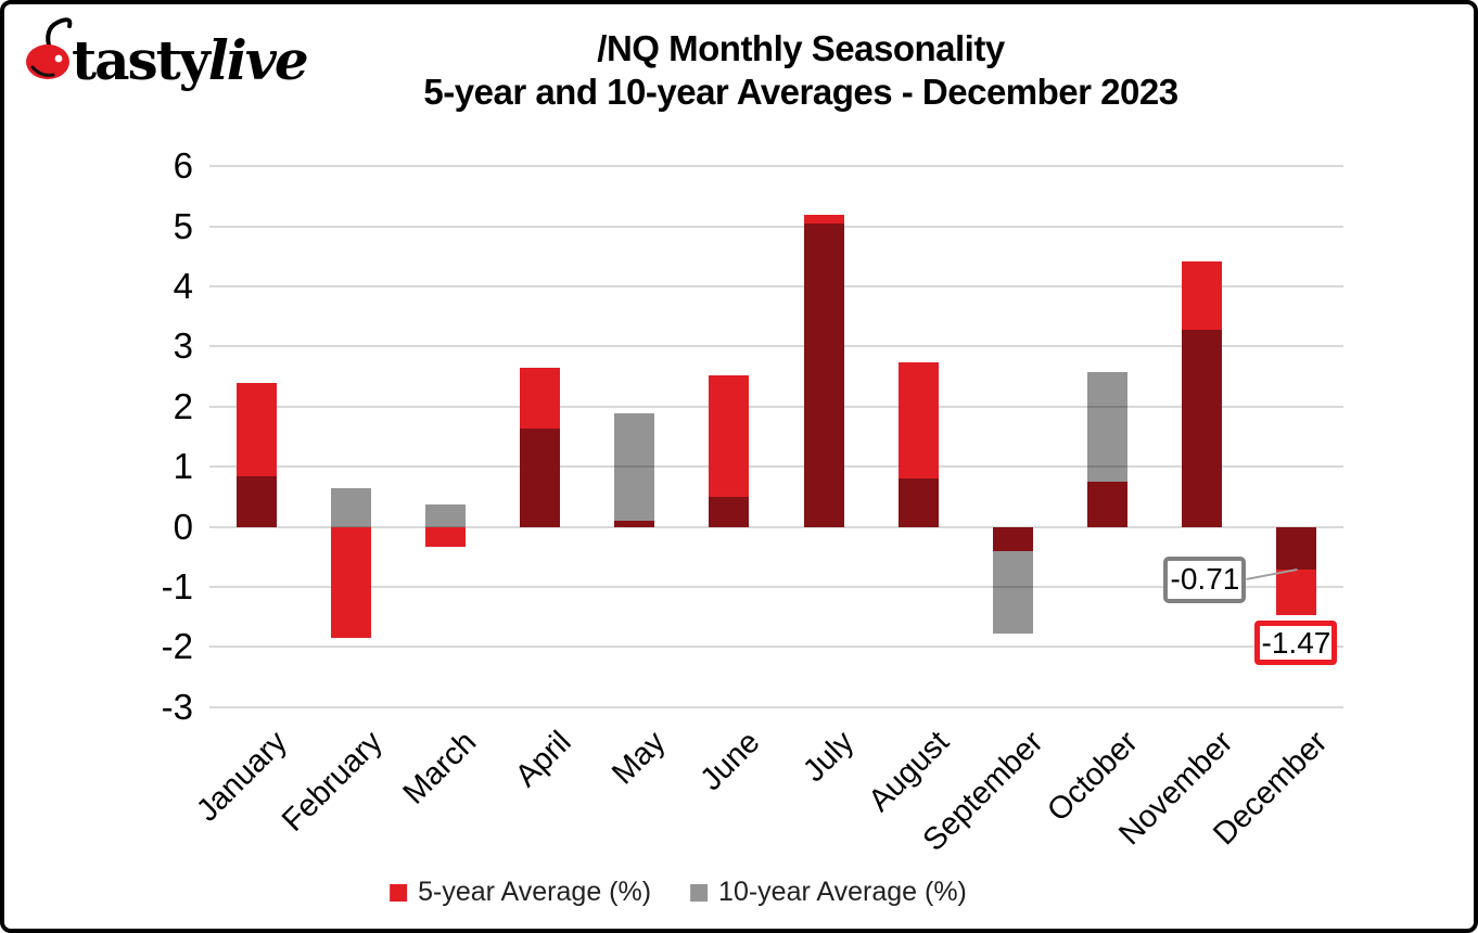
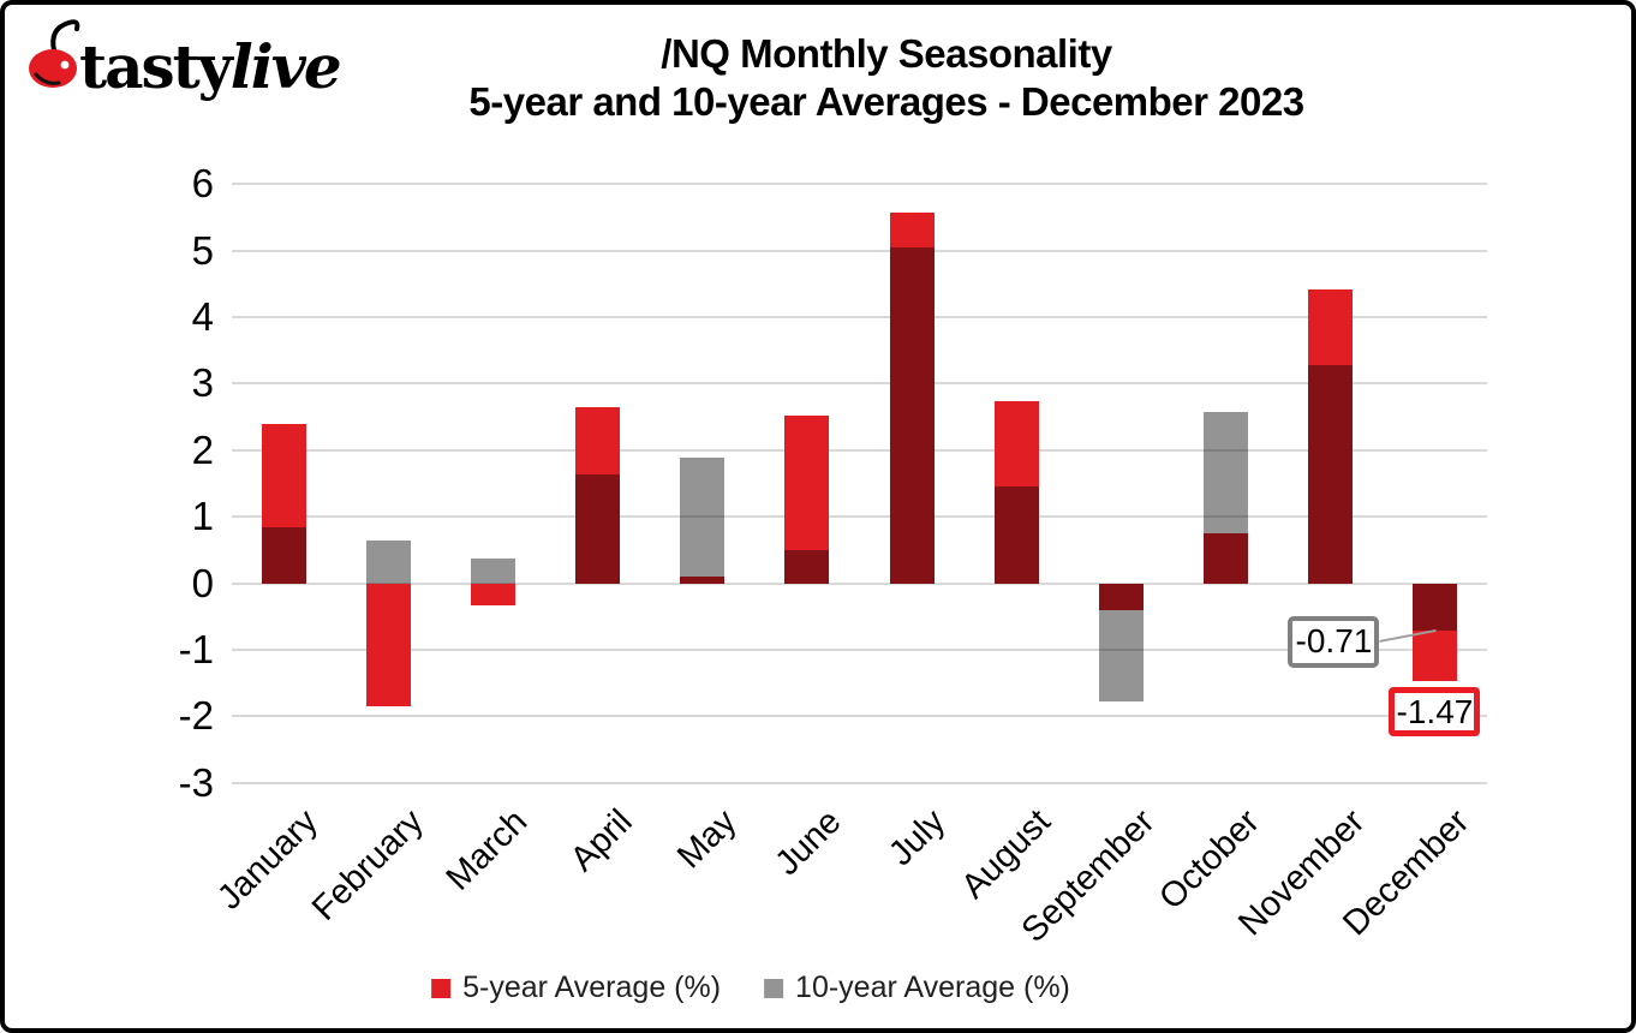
5-year Average (%)/July: 5.2 -> 5.6
10-year Average (%)/August: 0.8 -> 1.4
